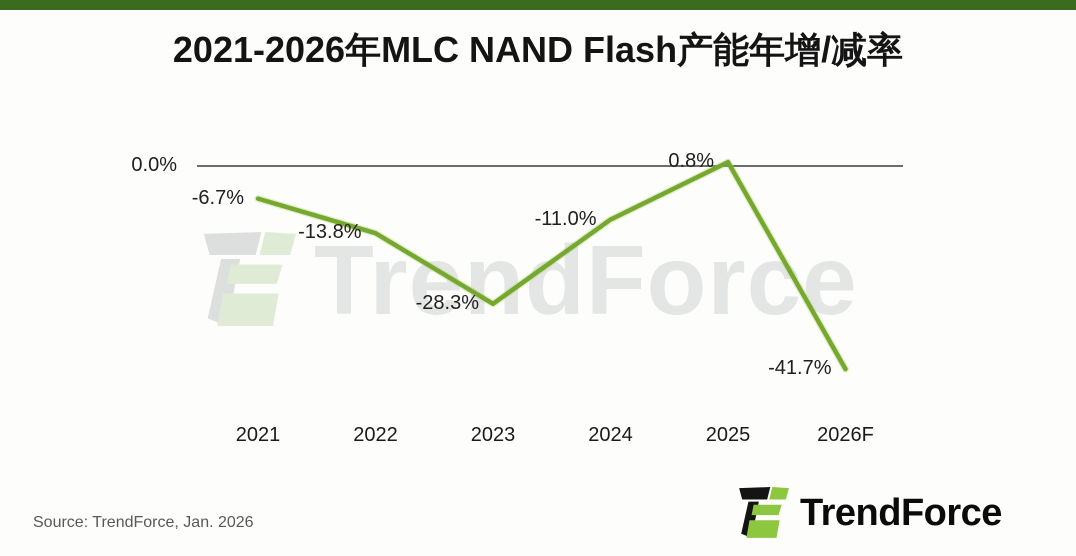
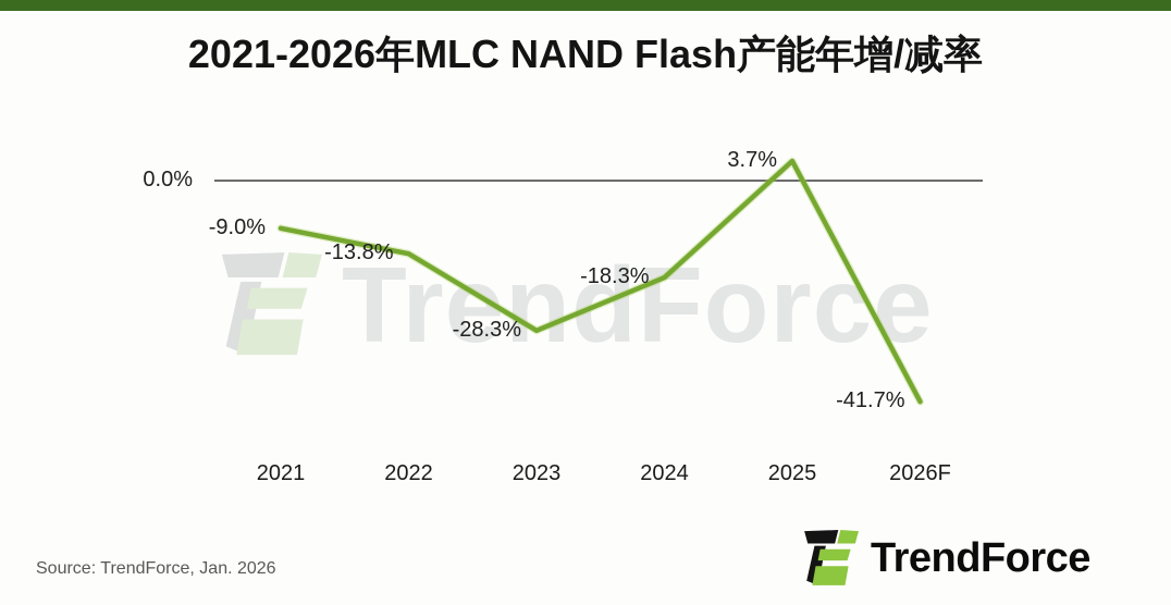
2021: -6.7% -> -9.0%
2024: -11.0% -> -18.3%
2025: 0.8% -> 3.7%
